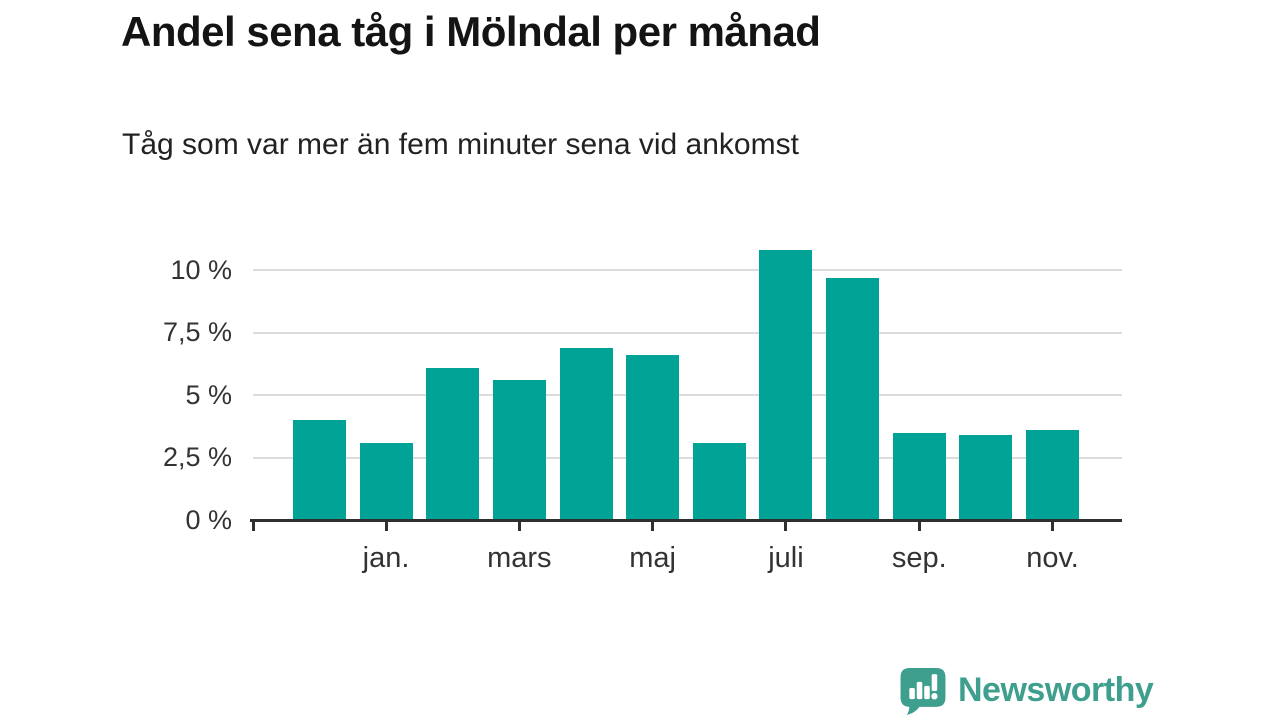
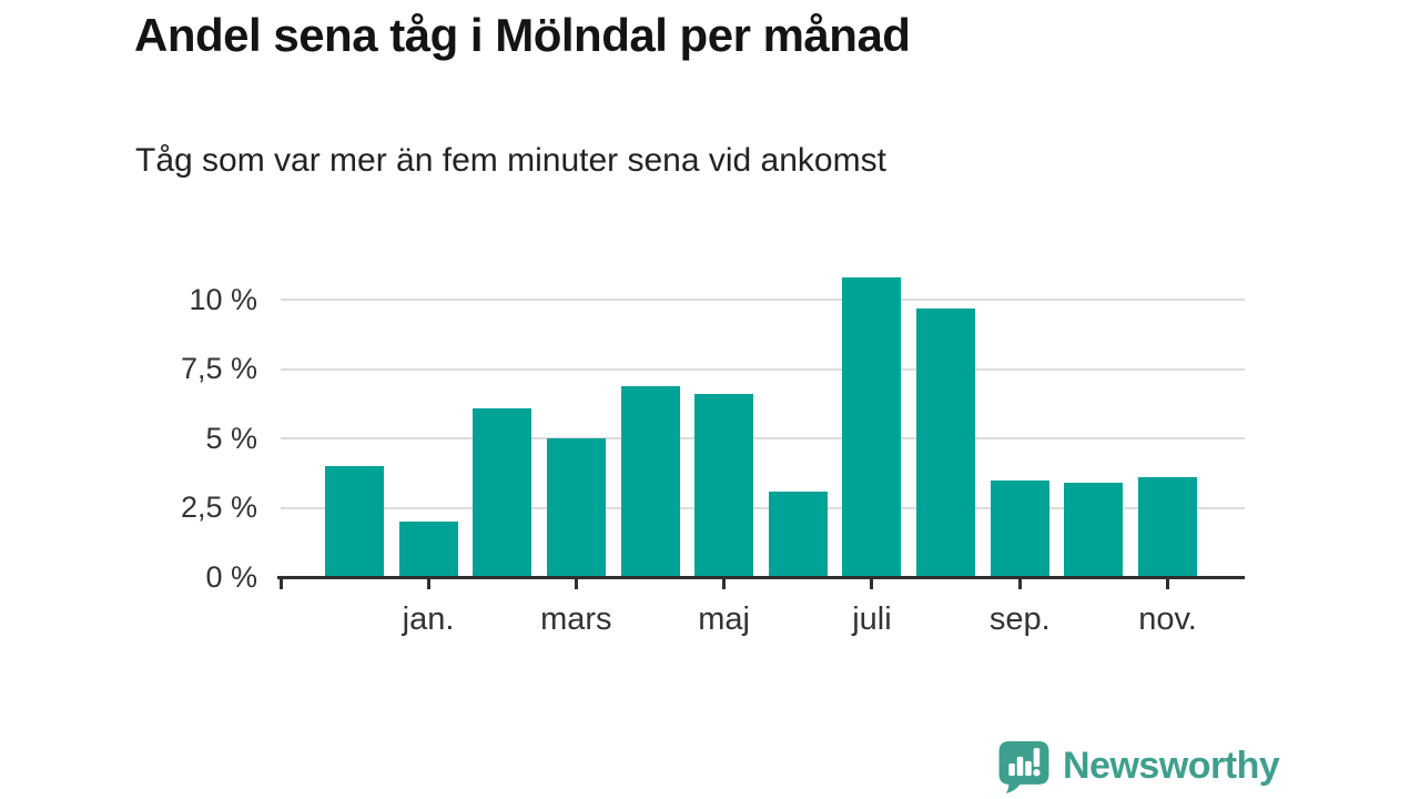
jan.: 3.1% -> 2.0%
mars: 5.6% -> 5.0%
